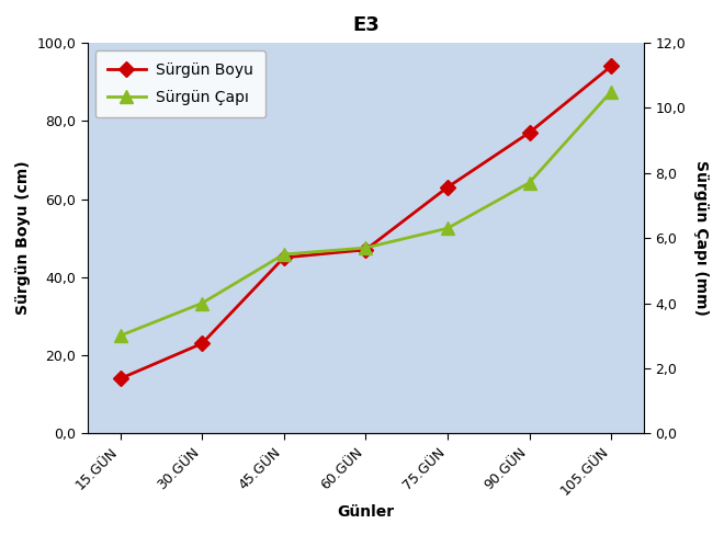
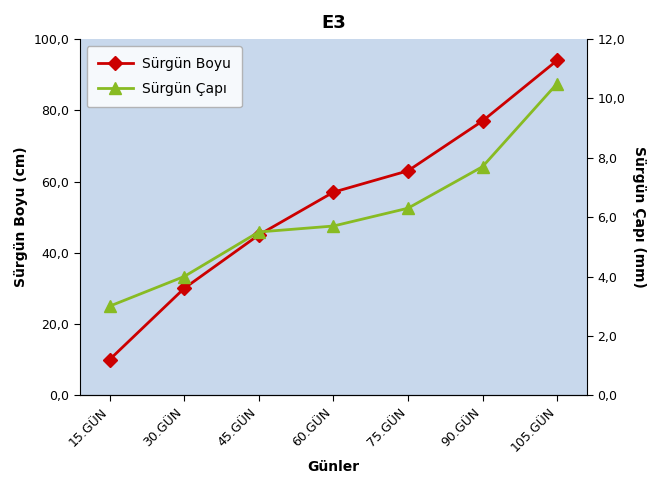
Sürgün Boyu/15.GÜN: 14 -> 10
Sürgün Boyu/30.GÜN: 23 -> 30
Sürgün Boyu/60.GÜN: 47 -> 57
